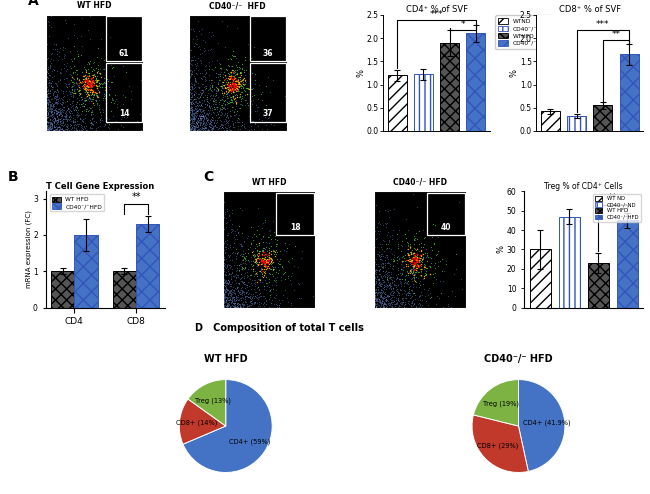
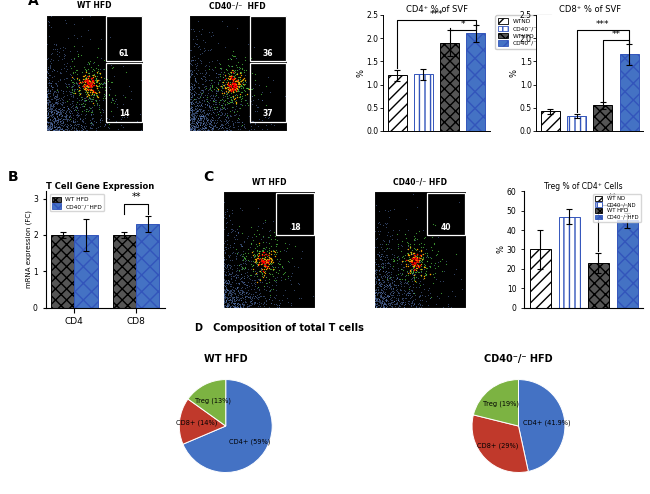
T Cell Gene Expression/WT HFD/CD4: 1 -> 2
T Cell Gene Expression/WT HFD/CD8: 1 -> 2
